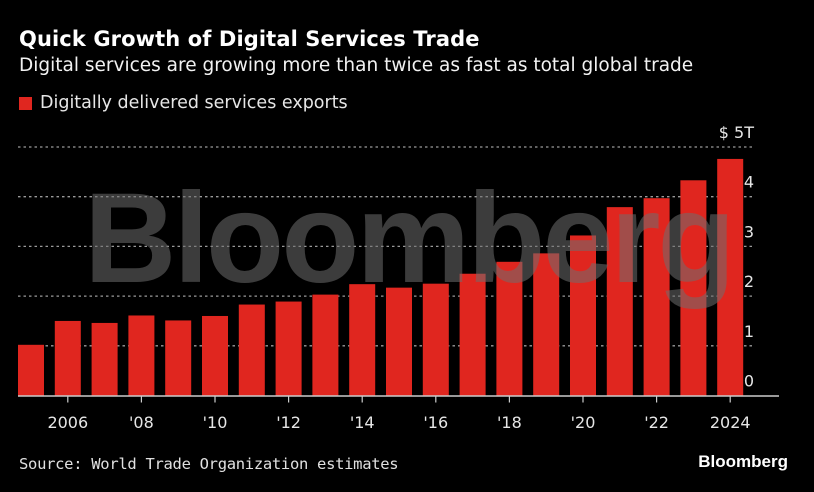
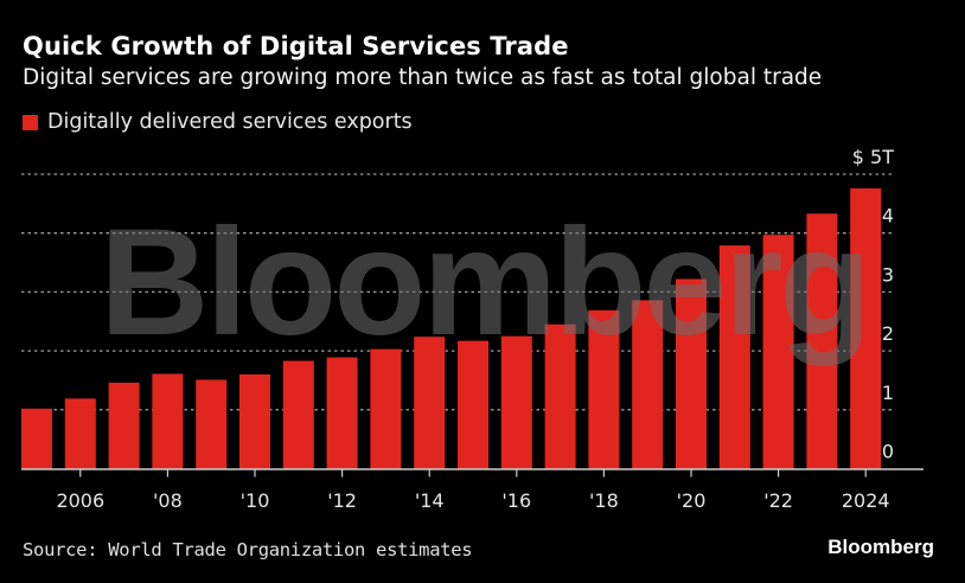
2006: 1.5 -> 1.2
